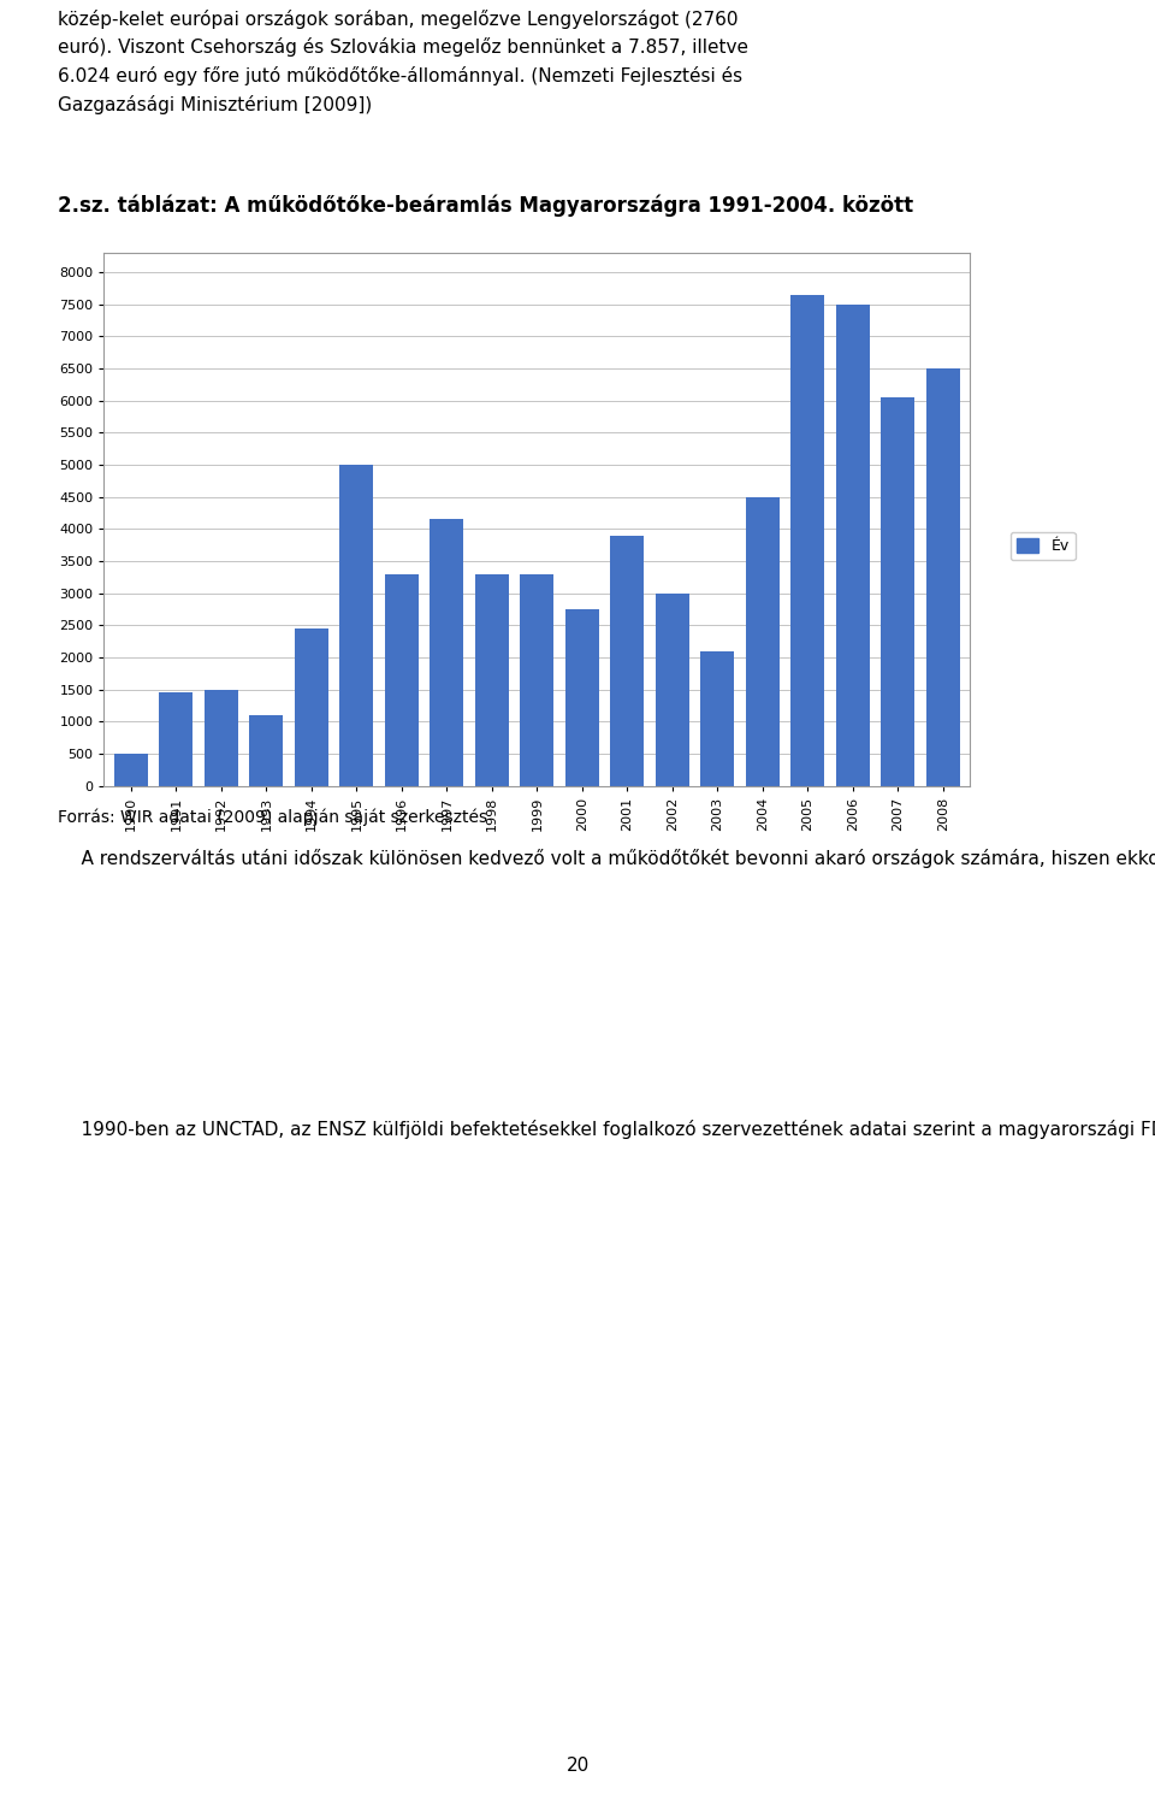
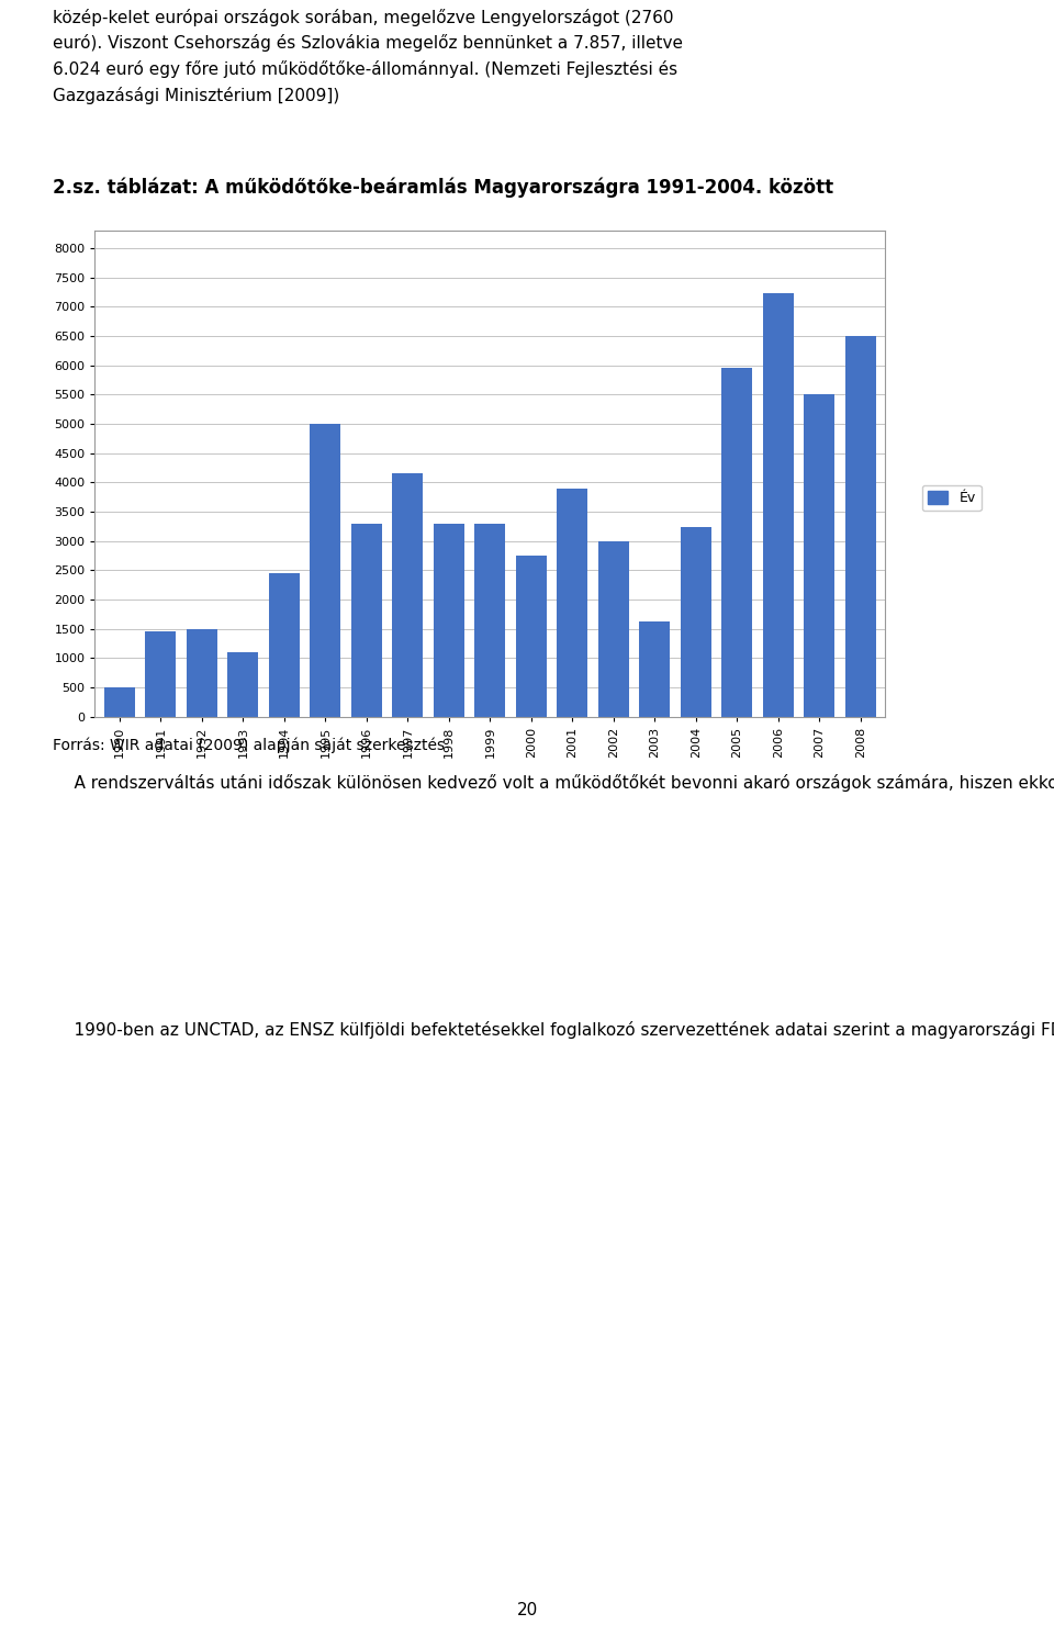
2003: 2100 -> 1620
2004: 4500 -> 3240
2005: 7650 -> 5960
2006: 7500 -> 7240
2007: 6050 -> 5500
